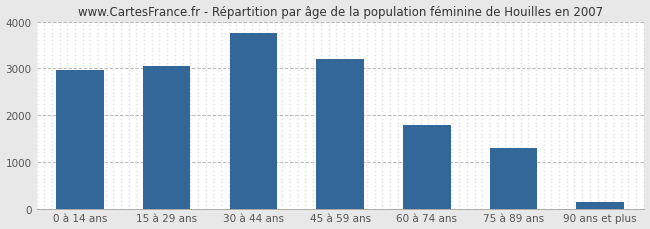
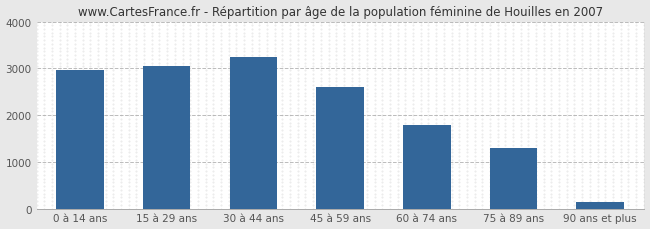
30 à 44 ans: 3750 -> 3250
45 à 59 ans: 3200 -> 2600
